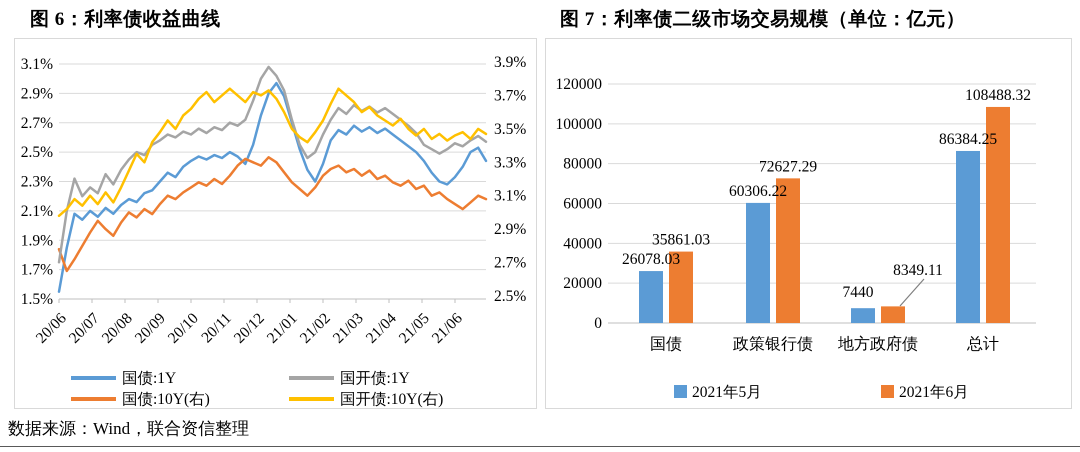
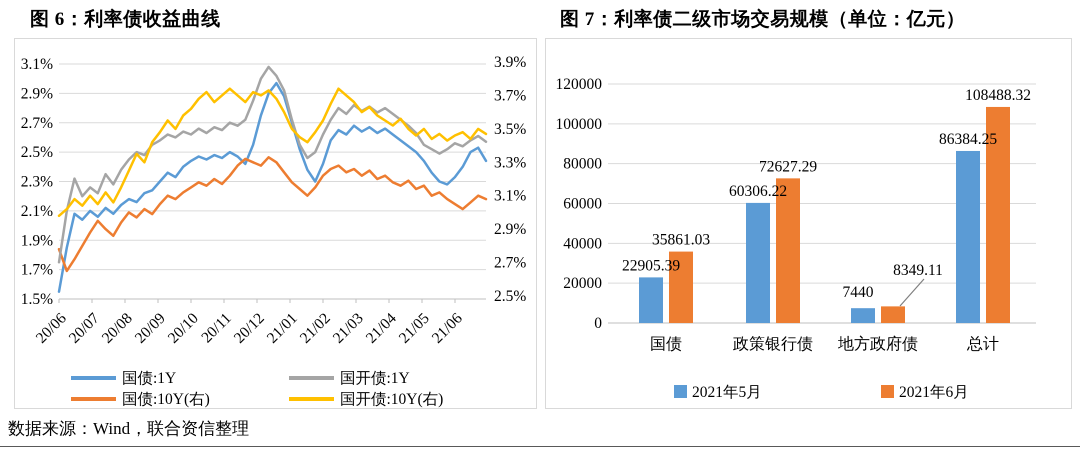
图 7：利率债二级市场交易规模（单位：亿元）/2021年5月/国债: 26078.03 -> 22905.39
